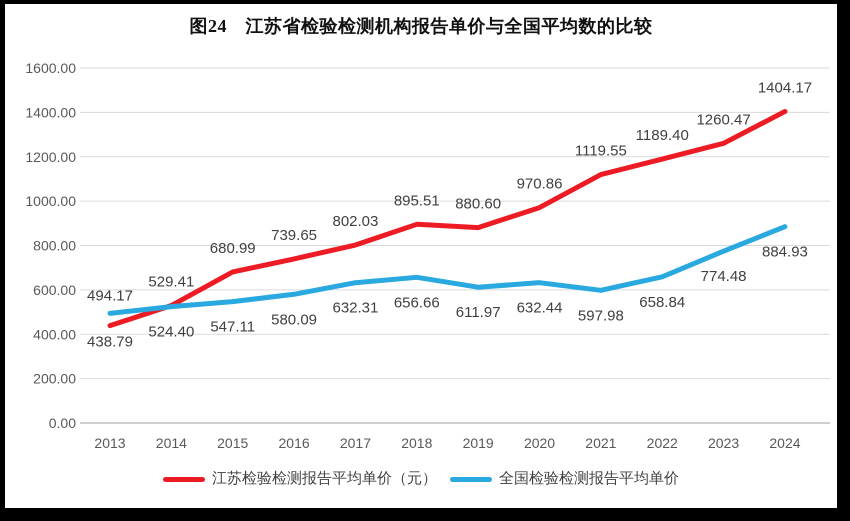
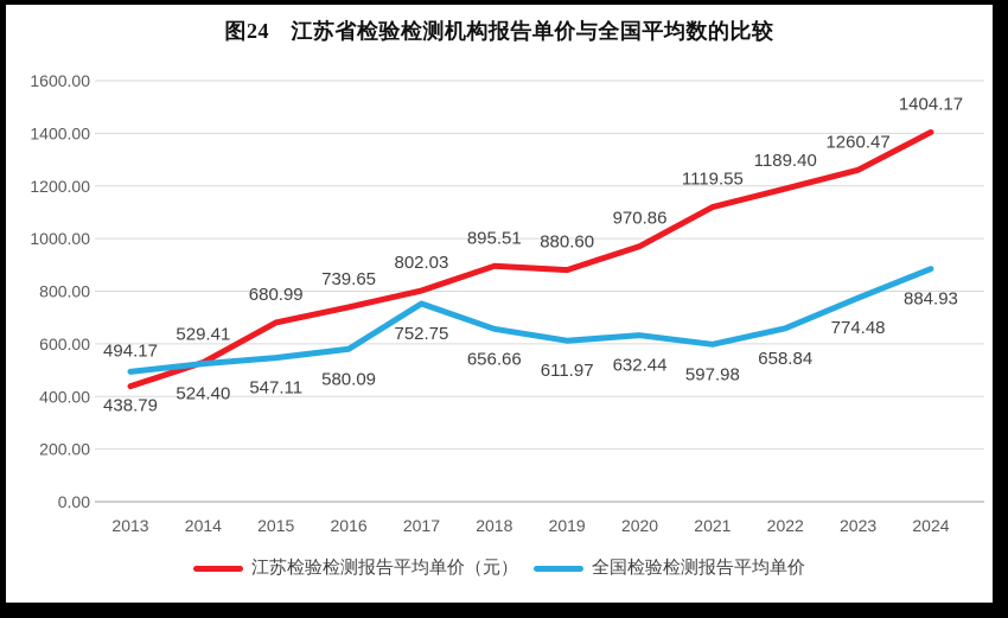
全国检验检测报告平均单价/2017: 632.31 -> 752.75
